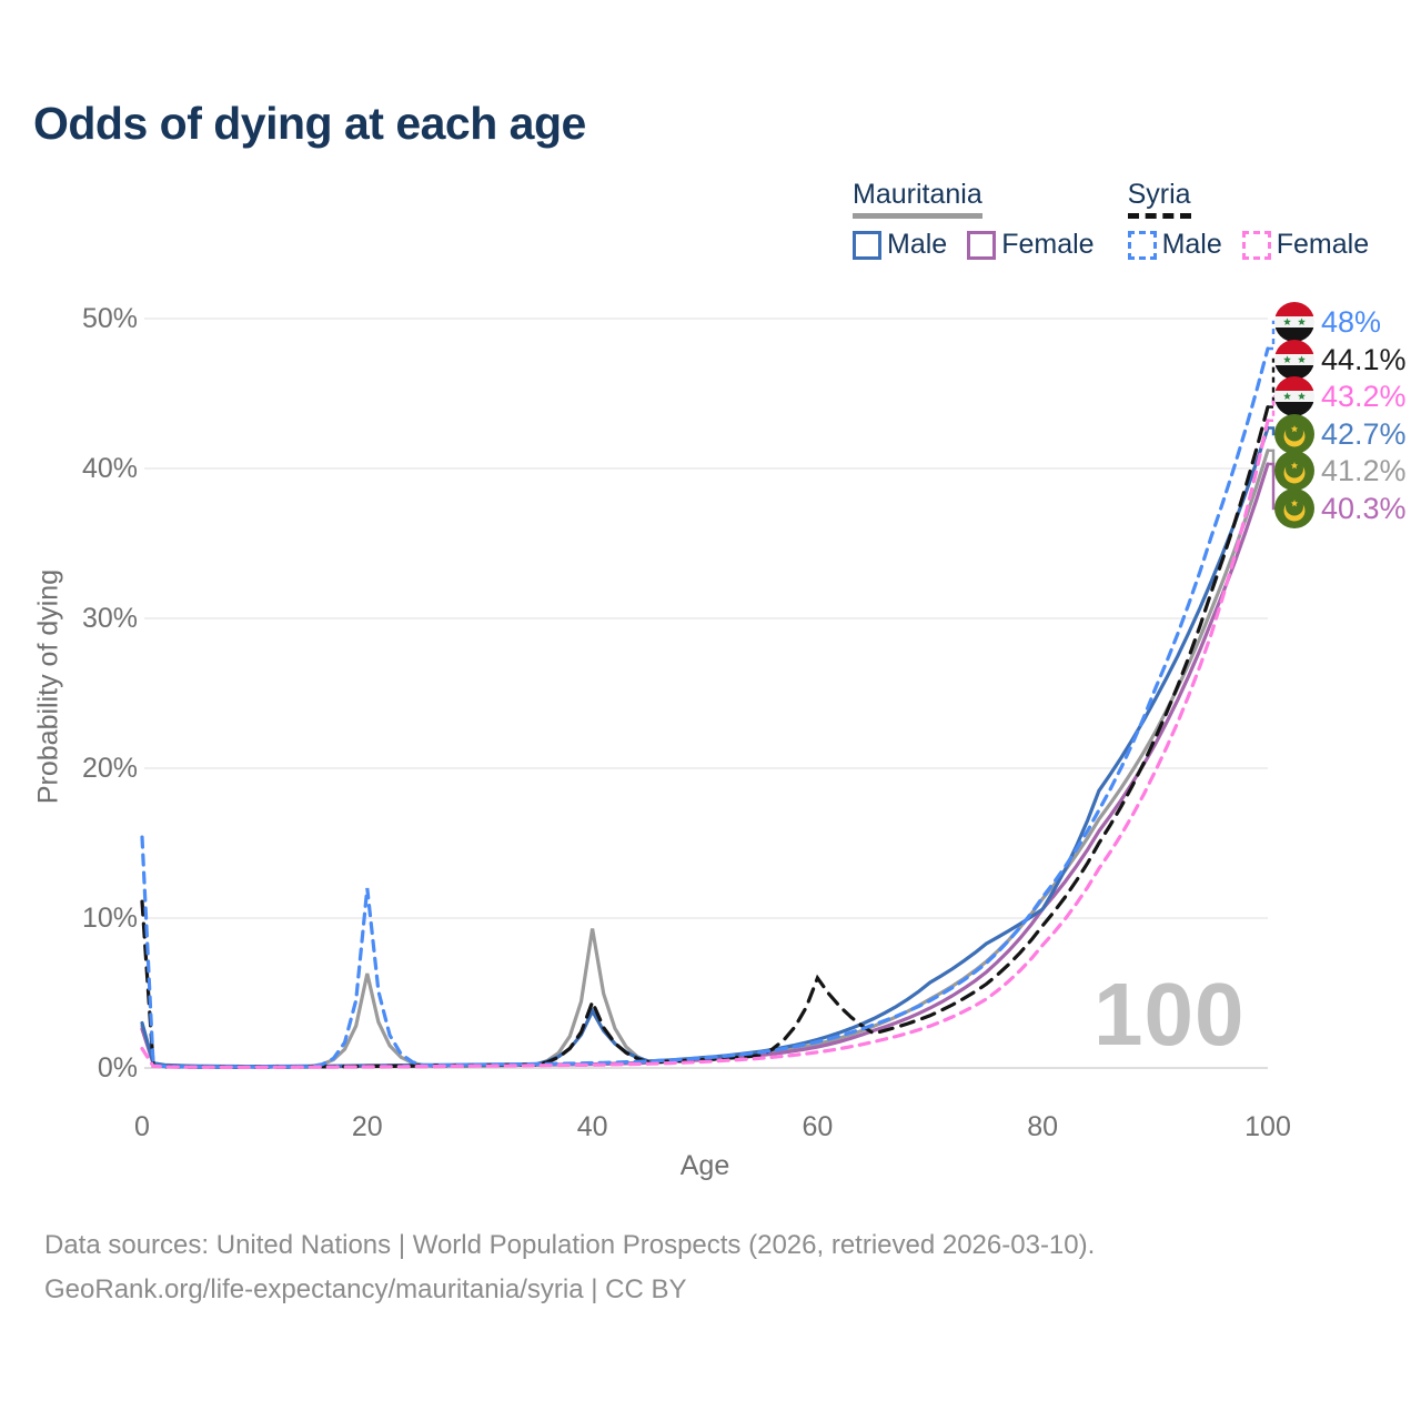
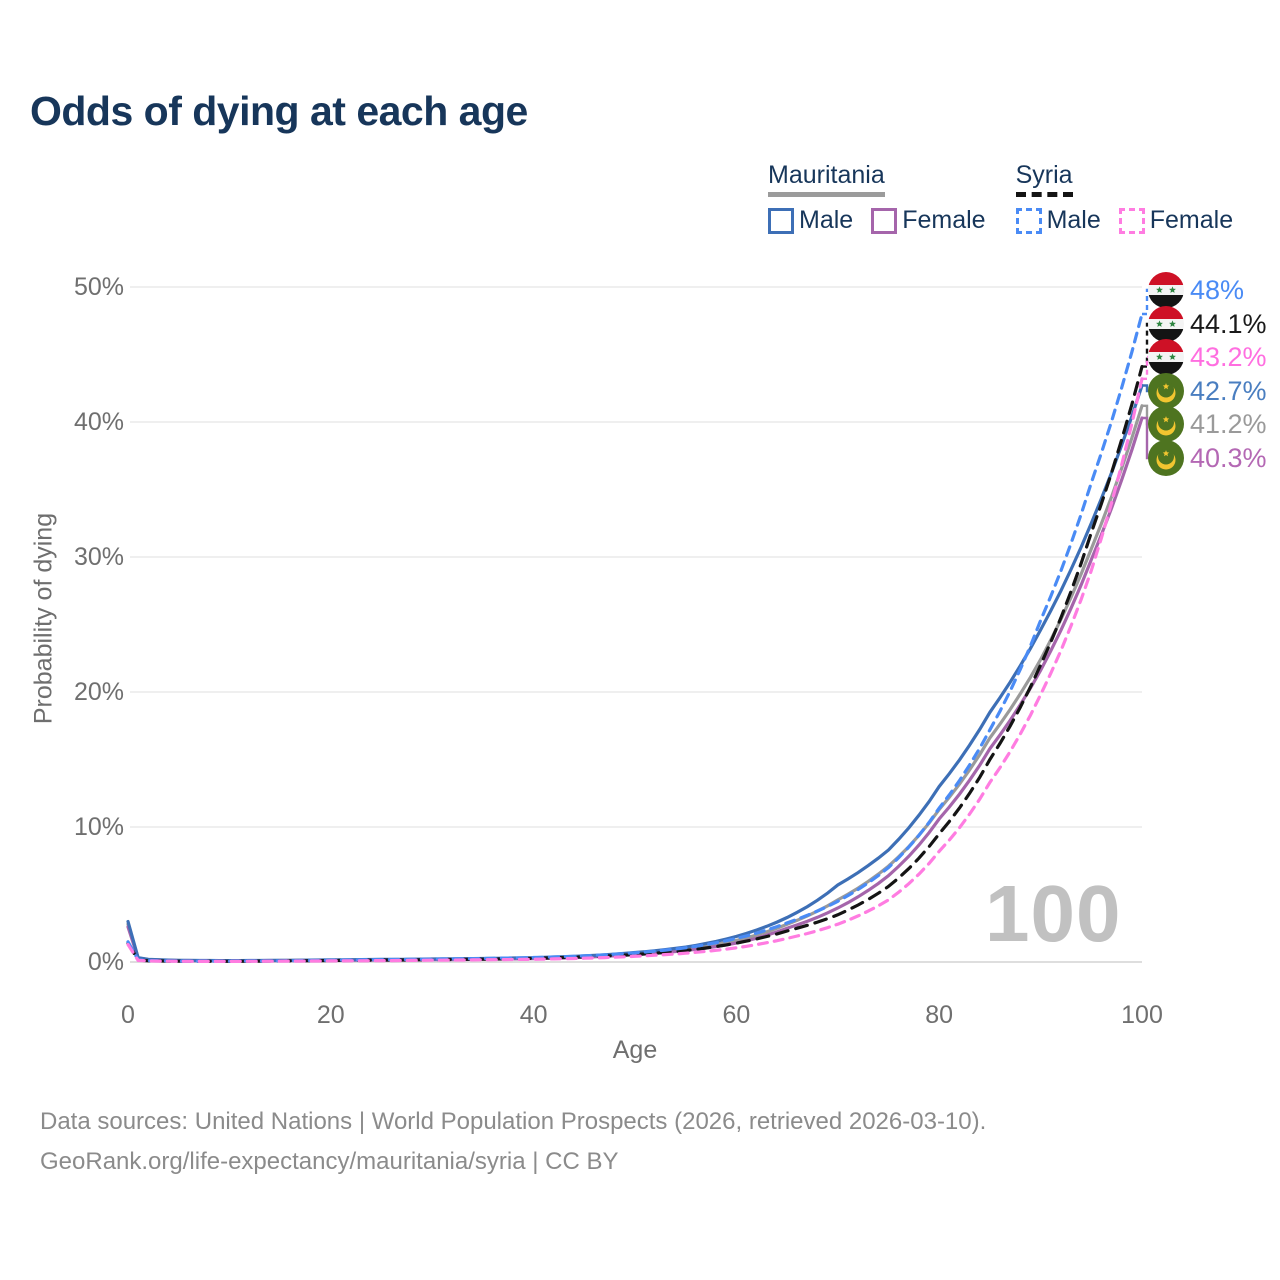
Syria Male/0: 15.4% -> 1.5%
Syria/0: 11.1% -> 1.4%
Syria Male/20: 12.0% -> 0.1%
Mauritania/20: 6.3% -> 0.1%
Syria/40: 4.4% -> 0.3%
Mauritania Male/40: 3.8% -> 0.3%
Mauritania/40: 9.3% -> 0.3%
Syria/60: 6.0% -> 1.4%
Mauritania Male/80: 10.6% -> 13.0%
